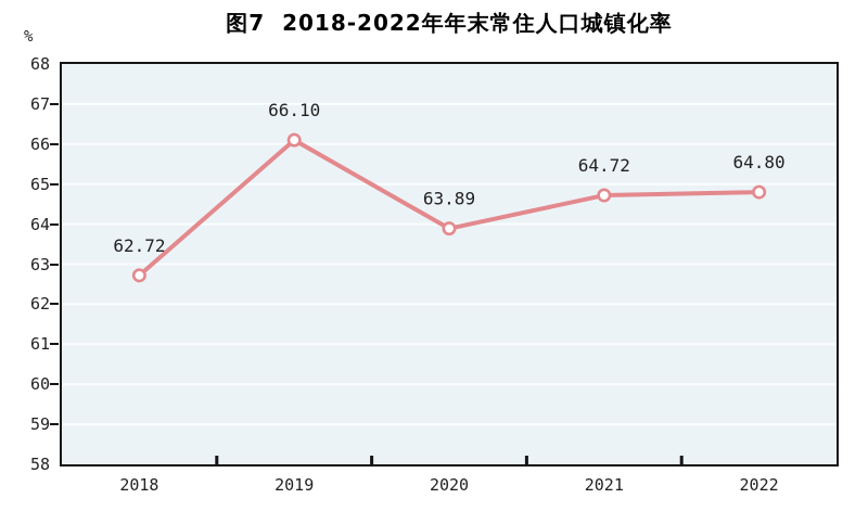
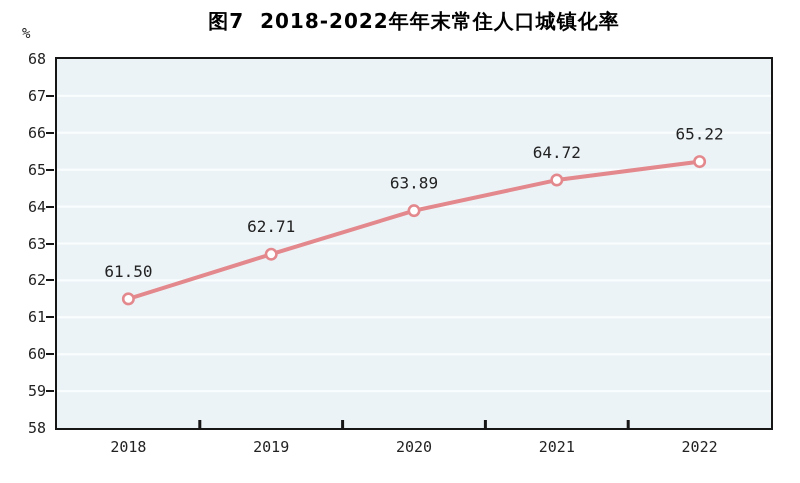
2018: 62.72 -> 61.50
2019: 66.10 -> 62.71
2022: 64.80 -> 65.22
